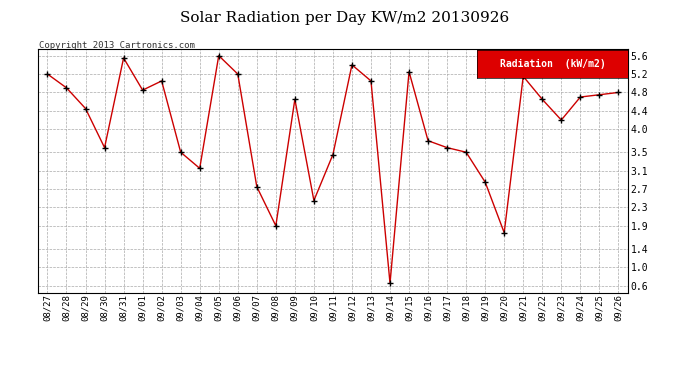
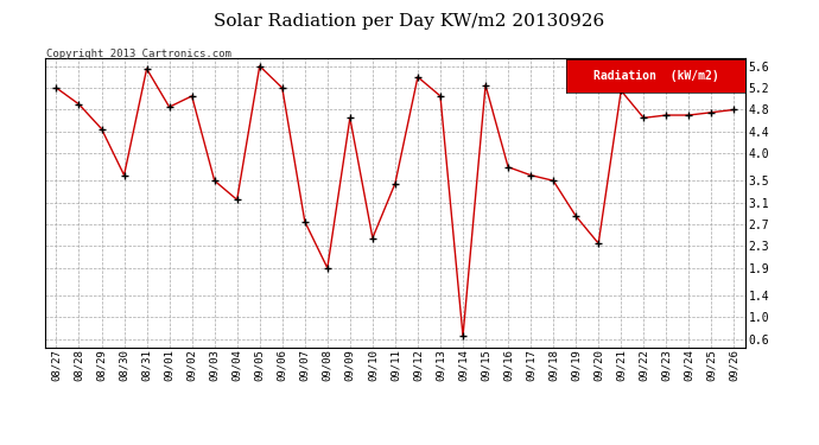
09/20: 1.75 -> 2.35
09/23: 4.20 -> 4.70
